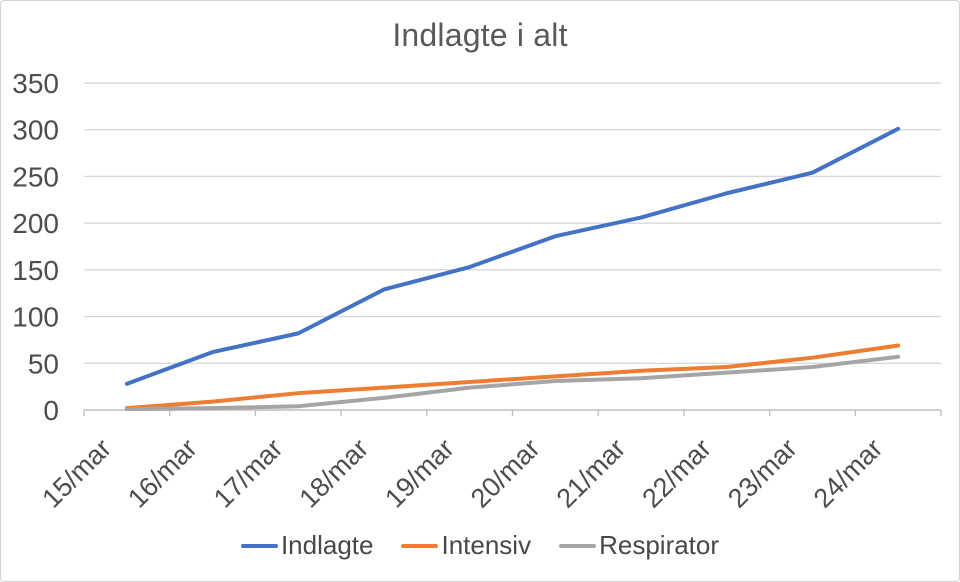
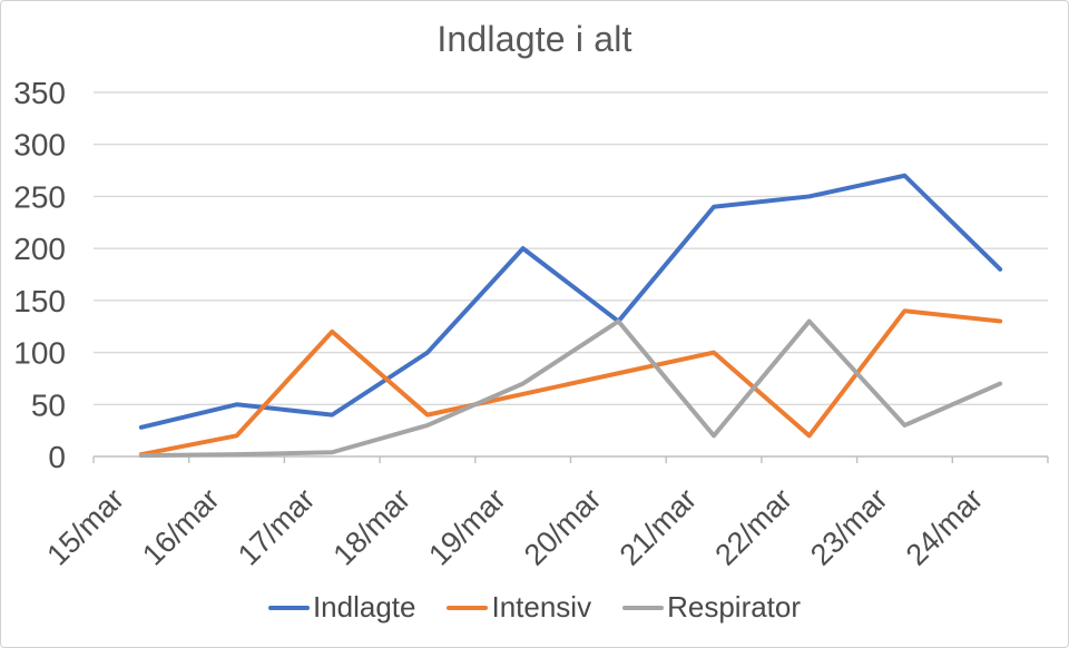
Indlagte/16/mar: 60 -> 50
Intensiv/16/mar: 10 -> 20
Indlagte/17/mar: 80 -> 40
Intensiv/17/mar: 20 -> 120
Indlagte/18/mar: 130 -> 100
Intensiv/18/mar: 20 -> 40
Respirator/18/mar: 10 -> 30
Indlagte/19/mar: 150 -> 200
Intensiv/19/mar: 30 -> 60
Respirator/19/mar: 20 -> 70
Indlagte/20/mar: 190 -> 130
Intensiv/20/mar: 40 -> 80
Respirator/20/mar: 30 -> 130
Indlagte/21/mar: 210 -> 240
Intensiv/21/mar: 40 -> 100
Respirator/21/mar: 30 -> 20
Indlagte/22/mar: 230 -> 250
Intensiv/22/mar: 50 -> 20
Respirator/22/mar: 40 -> 130
Indlagte/23/mar: 250 -> 270
Intensiv/23/mar: 60 -> 140
Respirator/23/mar: 50 -> 30
Indlagte/24/mar: 300 -> 180
Intensiv/24/mar: 70 -> 130
Respirator/24/mar: 60 -> 70
